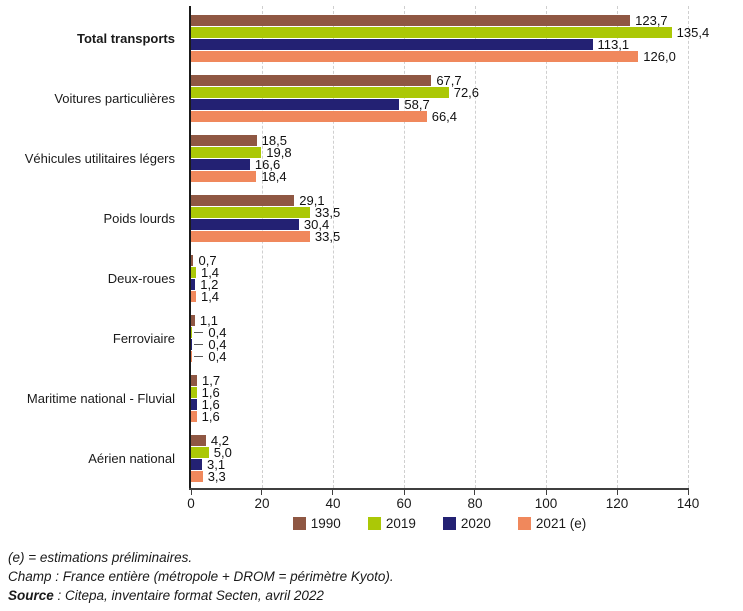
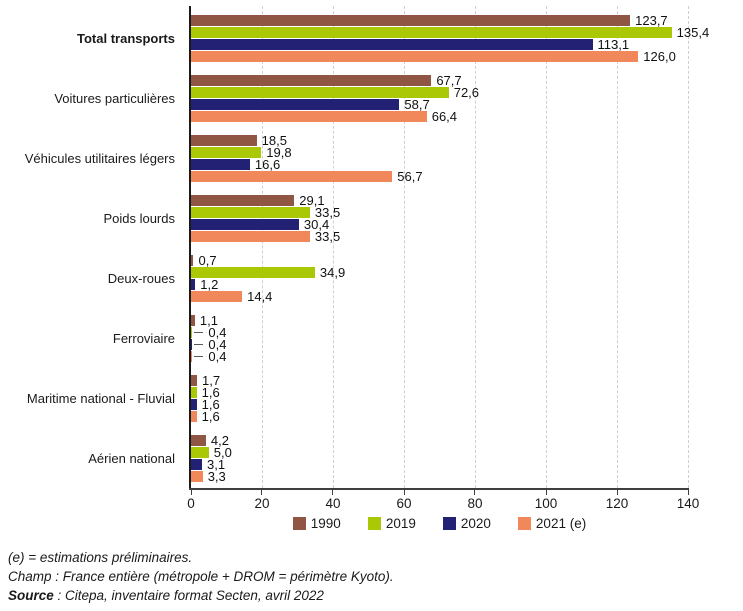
2021 (e)/Véhicules utilitaires légers: 18,4 -> 56,7
2019/Deux-roues: 1,4 -> 34,9
2021 (e)/Deux-roues: 1,4 -> 14,4
